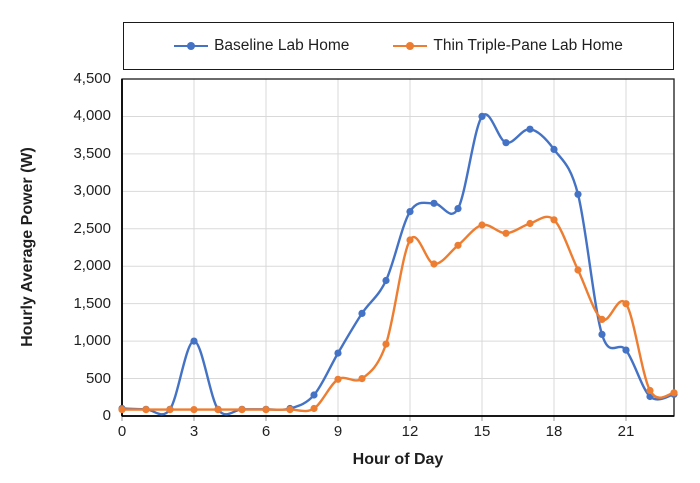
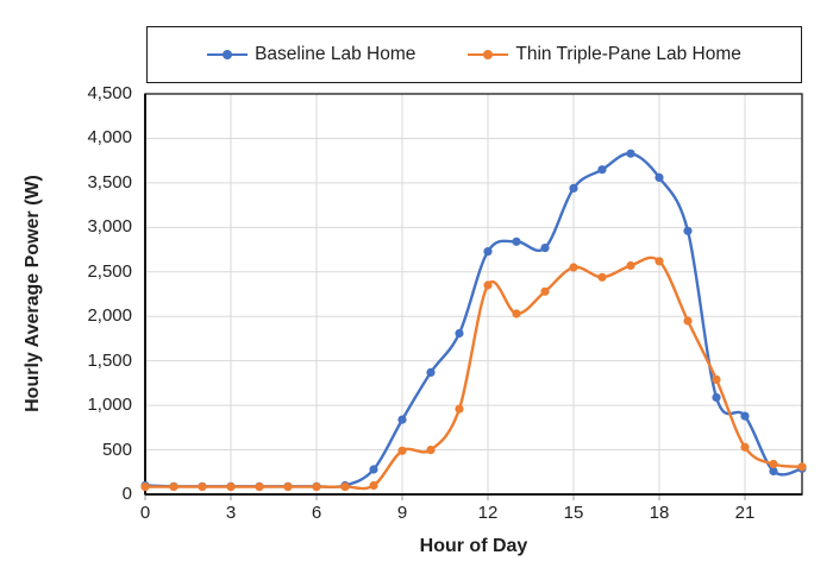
Baseline Lab Home/3: 1000 -> 100
Baseline Lab Home/15: 4000 -> 3400
Thin Triple-Pane Lab Home/21: 1500 -> 500
